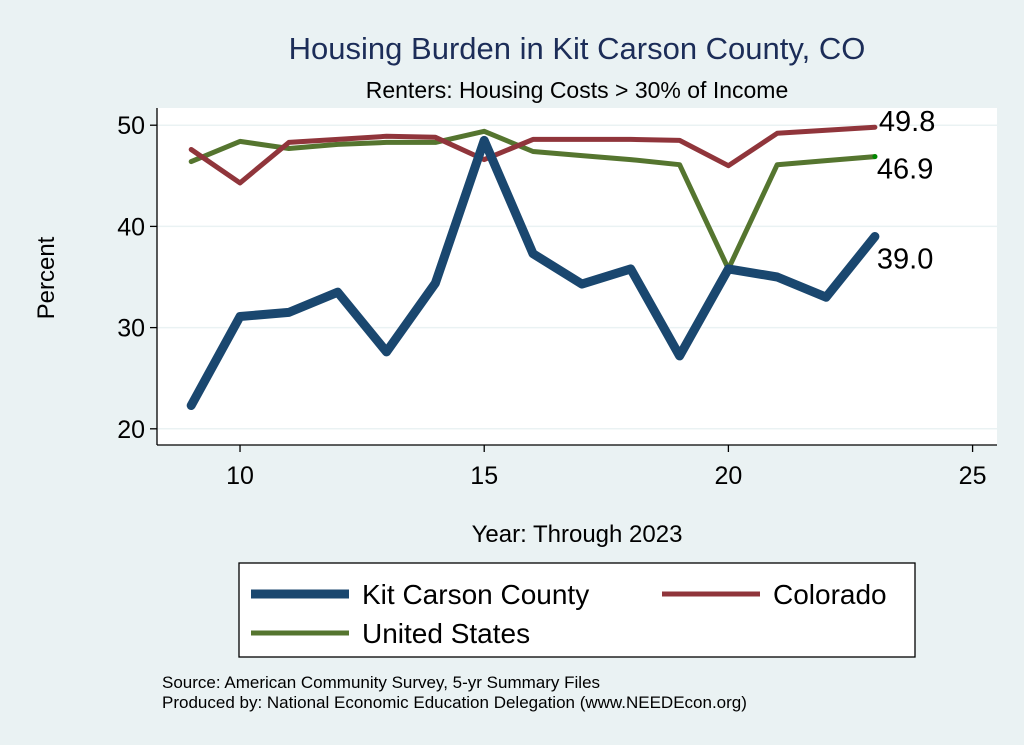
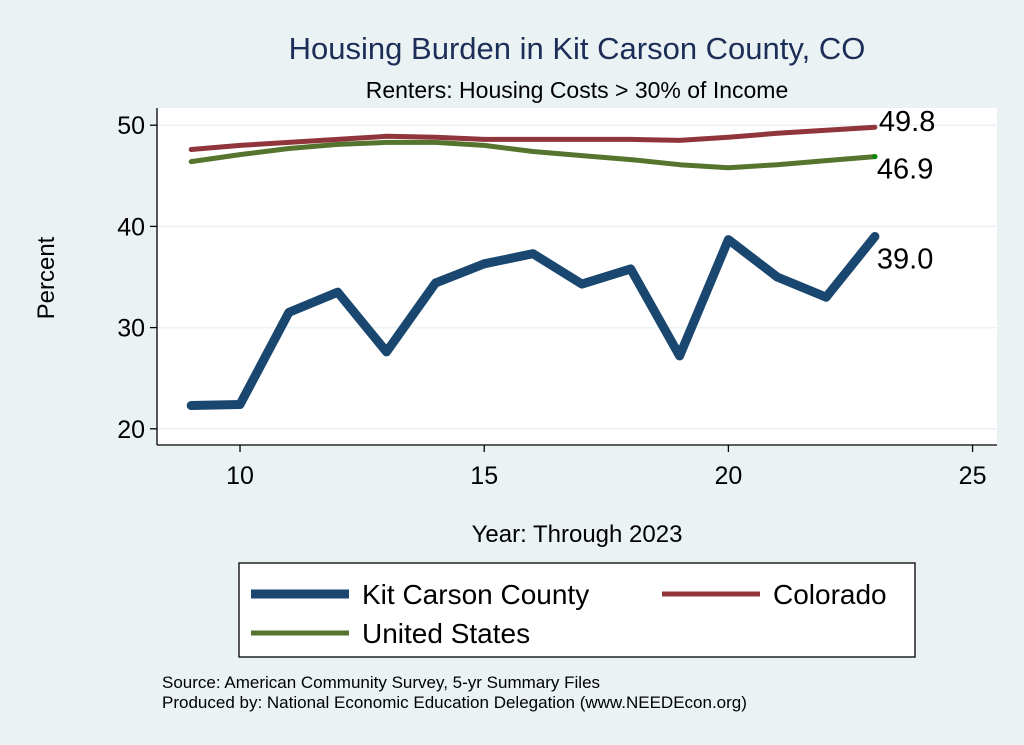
Kit Carson County/10: 31.1 -> 22.4
Colorado/10: 44.3 -> 48.0
United States/10: 48.4 -> 47.1
Kit Carson County/15: 48.5 -> 36.3
Colorado/15: 46.6 -> 48.6
United States/15: 49.4 -> 48.0
Kit Carson County/20: 35.8 -> 38.7
Colorado/20: 46.0 -> 48.8
United States/20: 35.8 -> 45.8
